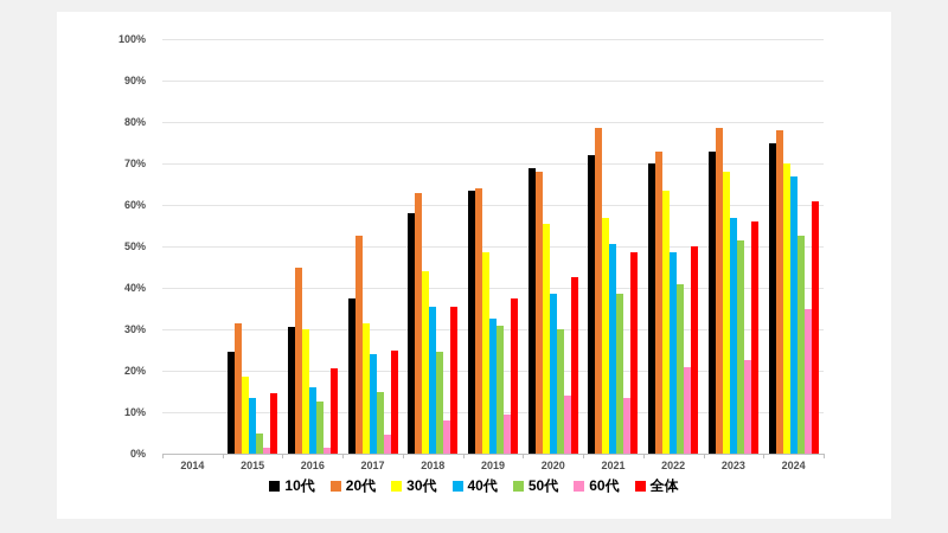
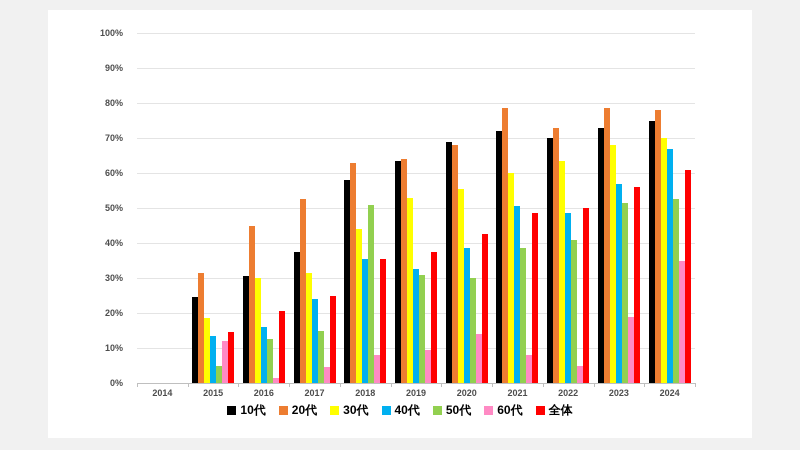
60代/2015: 2% -> 12%
50代/2018: 24% -> 51%
30代/2019: 48% -> 53%
30代/2021: 57% -> 60%
60代/2021: 14% -> 8%
60代/2022: 21% -> 5%
60代/2023: 22% -> 19%
